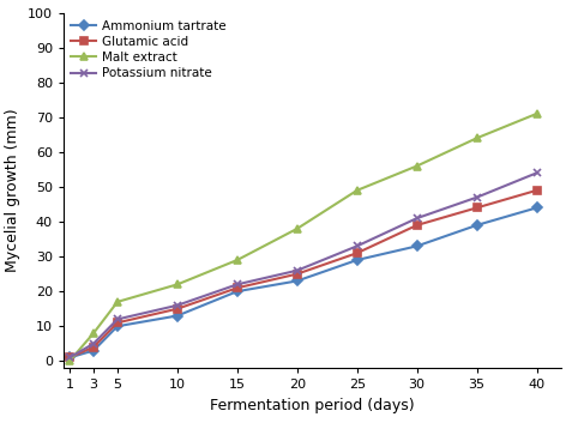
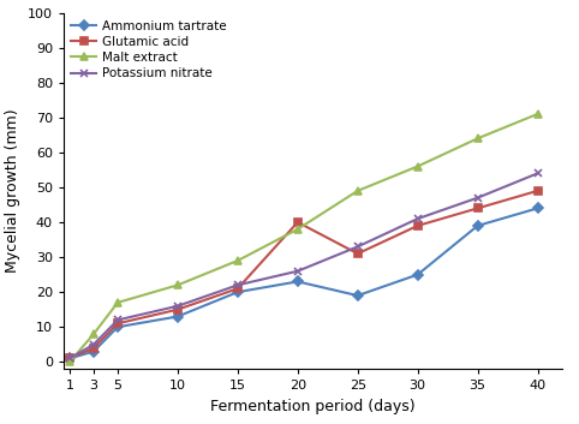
Glutamic acid/20: 25 -> 40
Ammonium tartrate/25: 29 -> 19
Ammonium tartrate/30: 33 -> 25
